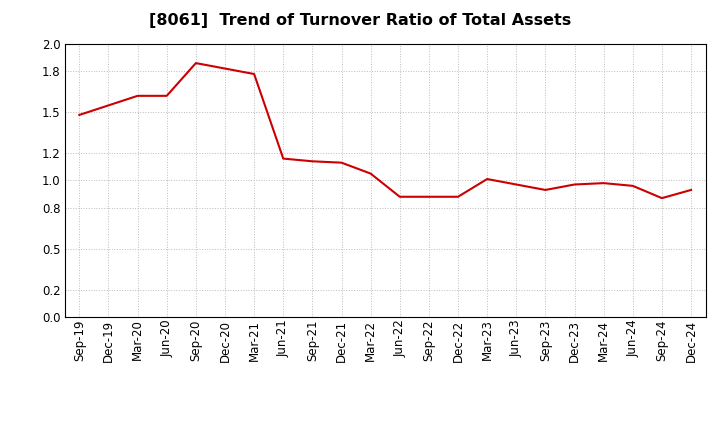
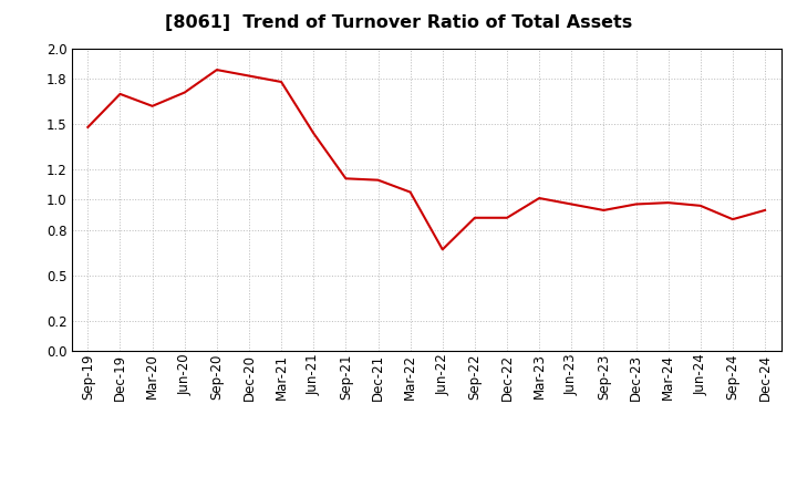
Dec-19: 1.55 -> 1.70
Jun-20: 1.62 -> 1.71
Jun-21: 1.16 -> 1.44
Jun-22: 0.88 -> 0.67
